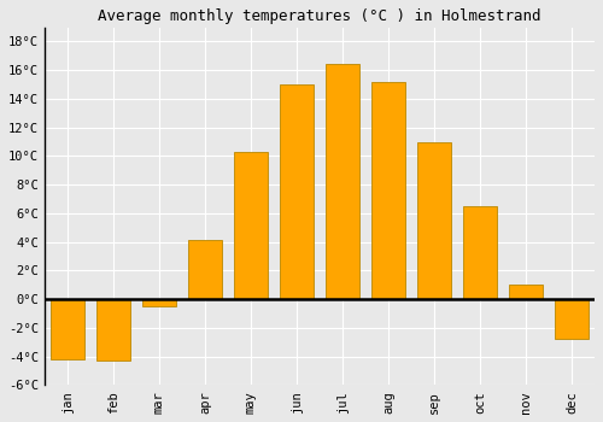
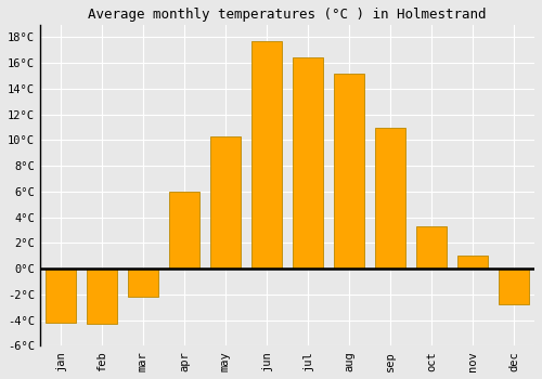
mar: -0.5°C -> -2.2°C
apr: 4.1°C -> 6.0°C
jun: 15.0°C -> 17.7°C
oct: 6.5°C -> 3.3°C
